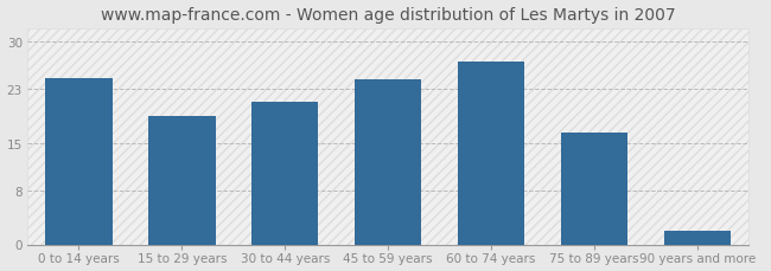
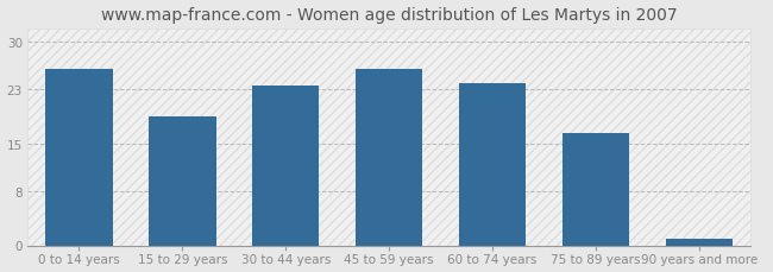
0 to 14 years: 24.6 -> 26.0
30 to 44 years: 21.2 -> 23.5
45 to 59 years: 24.4 -> 26.0
60 to 74 years: 27.0 -> 24.0
90 years and more: 2.0 -> 1.0
